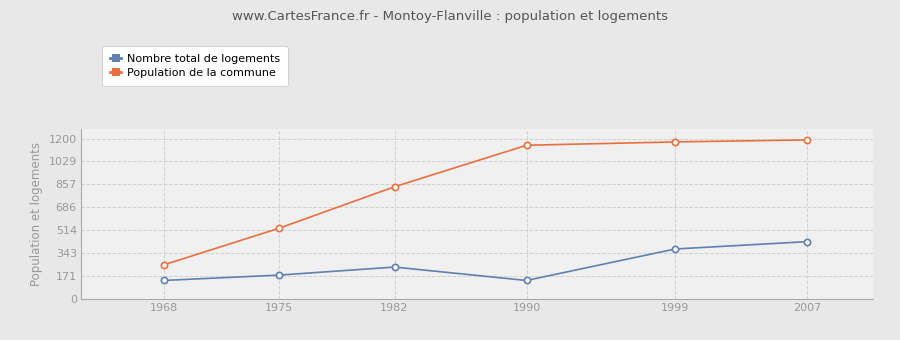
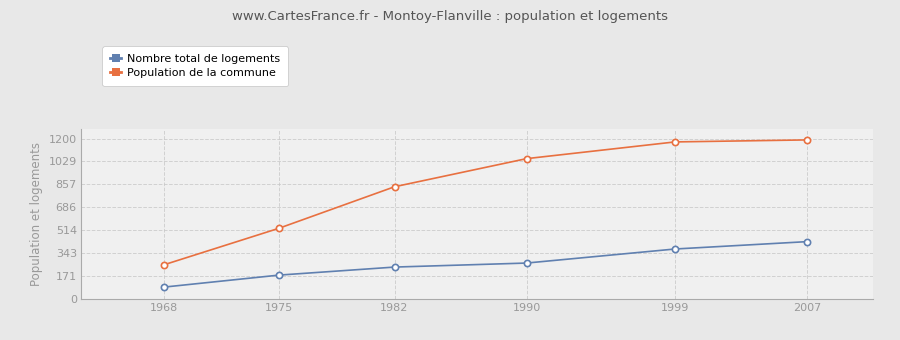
Nombre total de logements/1968: 140 -> 90
Nombre total de logements/1990: 140 -> 270
Population de la commune/1990: 1150 -> 1050
